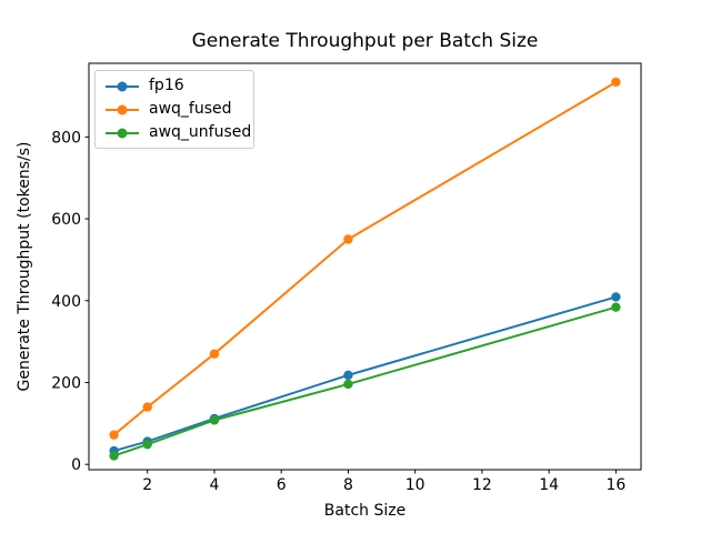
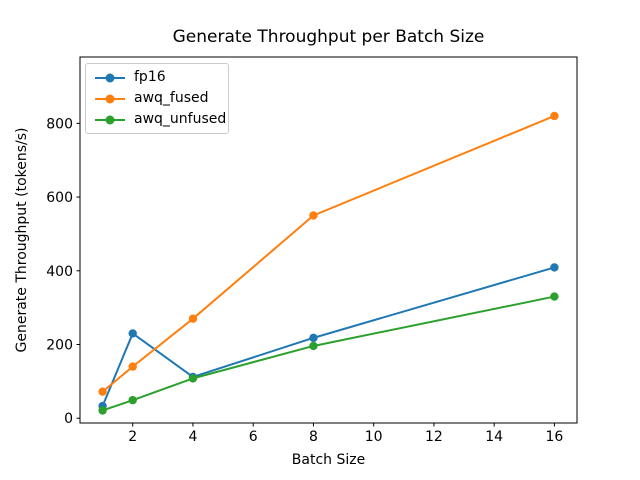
fp16/2: 60 -> 230
awq_fused/16: 930 -> 820
awq_unfused/16: 380 -> 330
